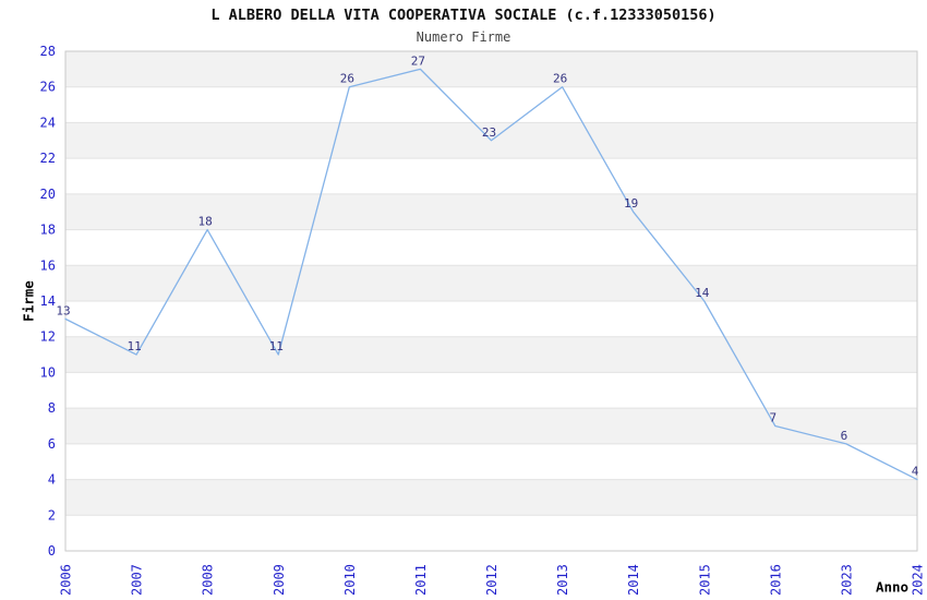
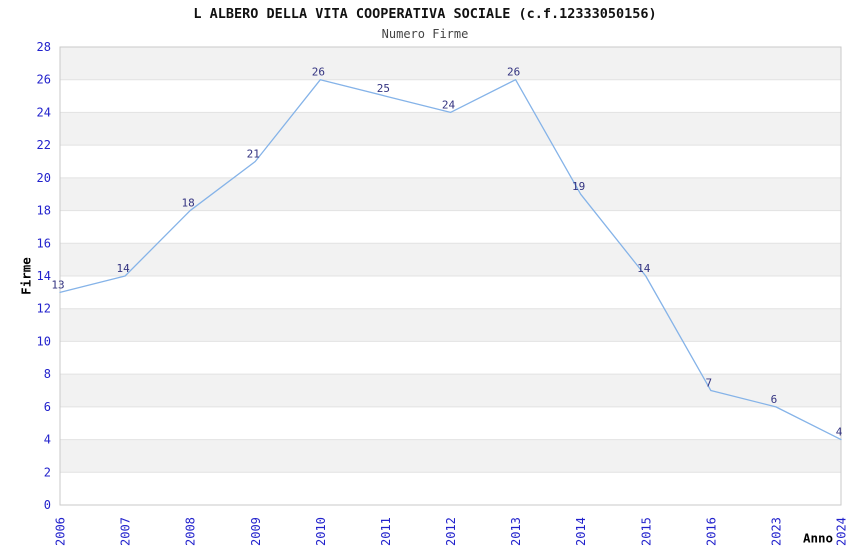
2007: 11 -> 14
2009: 11 -> 21
2011: 27 -> 25
2012: 23 -> 24
